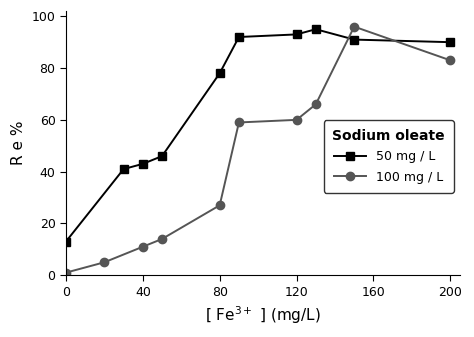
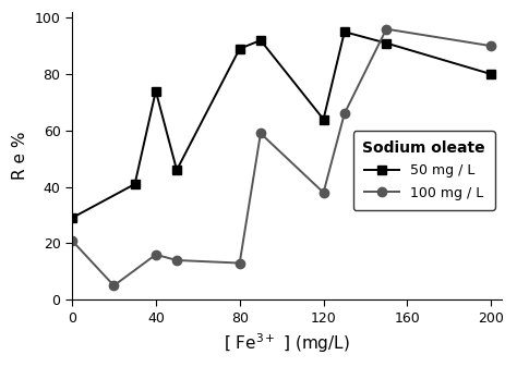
50 mg / L/0: 13 -> 29
100 mg / L/0: 1 -> 21
50 mg / L/40: 43 -> 74
100 mg / L/40: 11 -> 16
50 mg / L/80: 78 -> 89
100 mg / L/80: 27 -> 13
50 mg / L/120: 93 -> 64
100 mg / L/120: 60 -> 38
50 mg / L/200: 90 -> 80
100 mg / L/200: 83 -> 90
